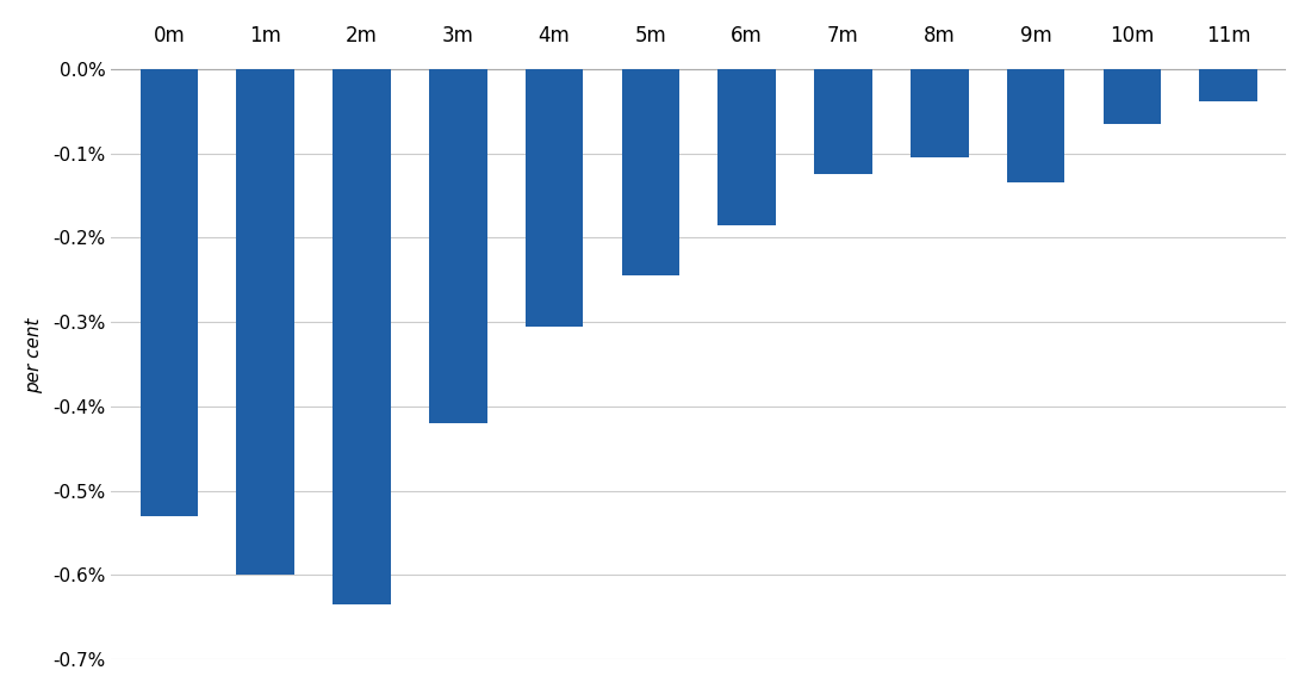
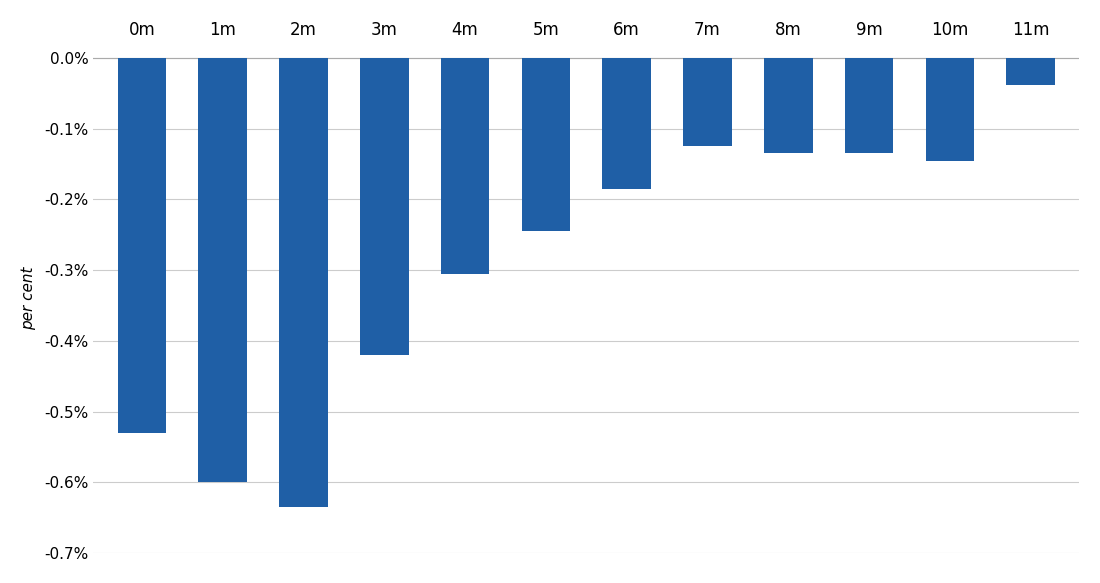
8m: -0.105% -> -0.134%
10m: -0.065% -> -0.146%
